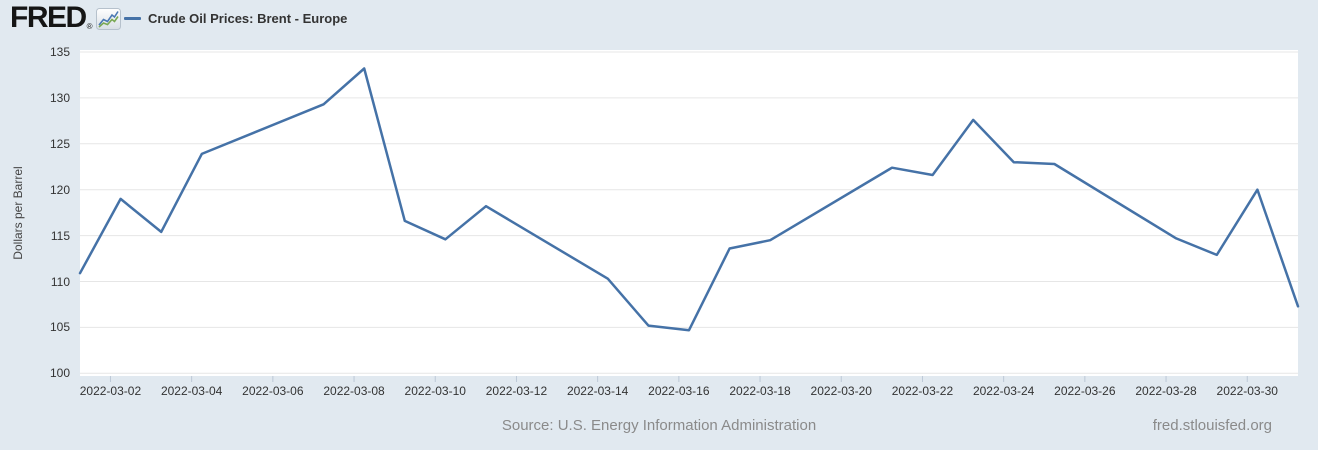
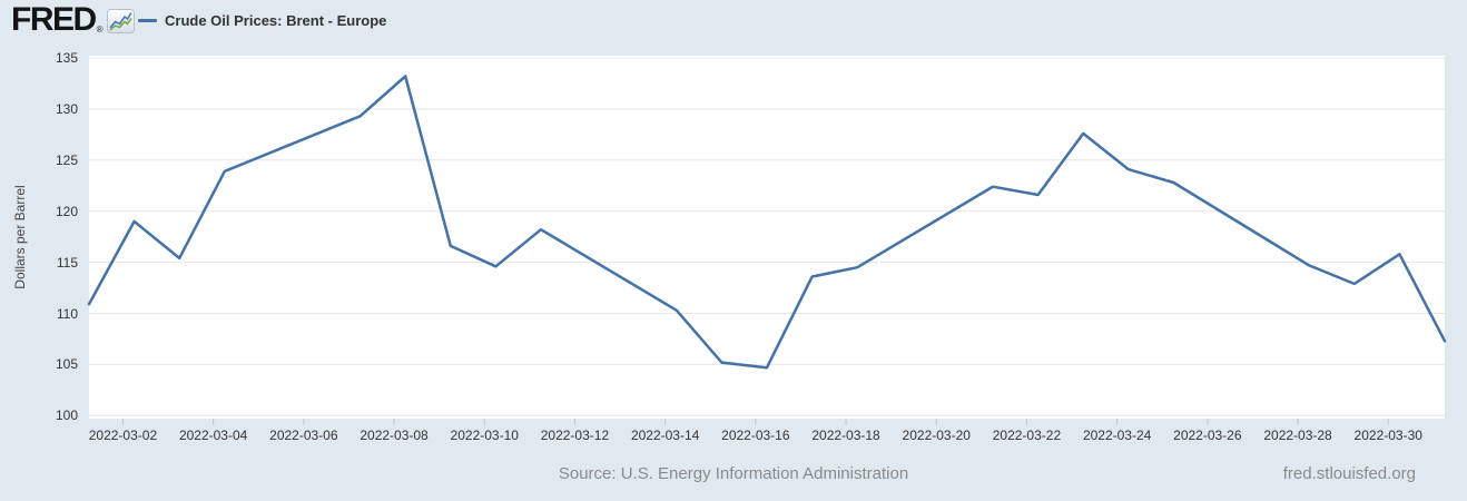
2022-03-24: 123 -> 124
2022-03-30: 120 -> 116
